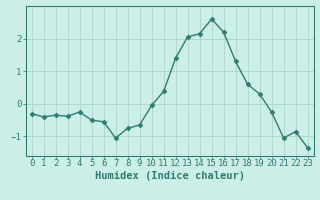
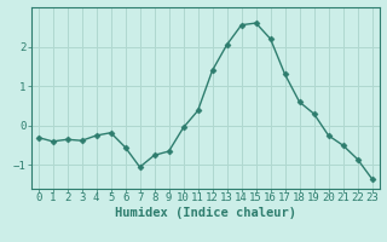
5: -0.50 -> -0.18
14: 2.15 -> 2.55
21: -1.05 -> -0.50
